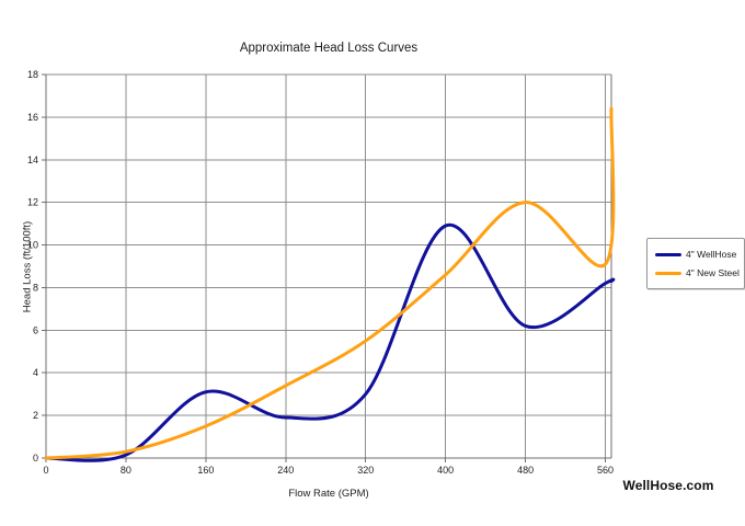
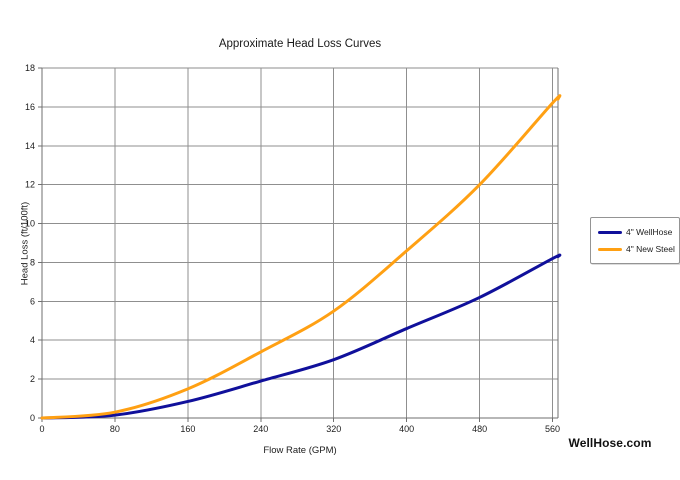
4" WellHose/160: 3.1 -> 0.8
4" WellHose/400: 10.9 -> 4.6
4" New Steel/560: 9.1 -> 16.2
